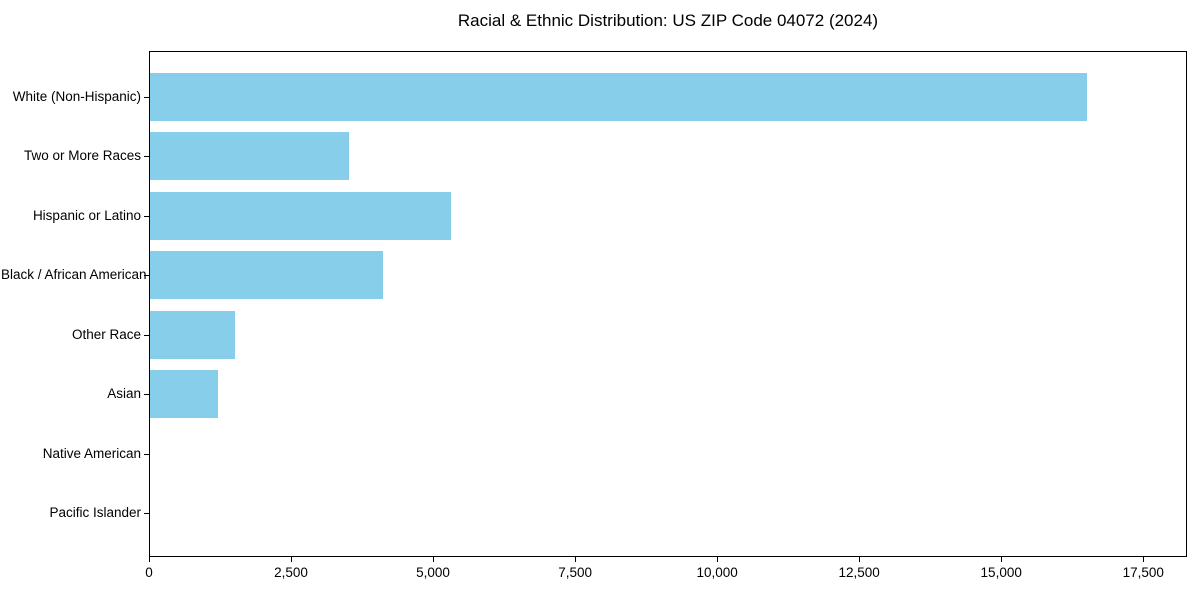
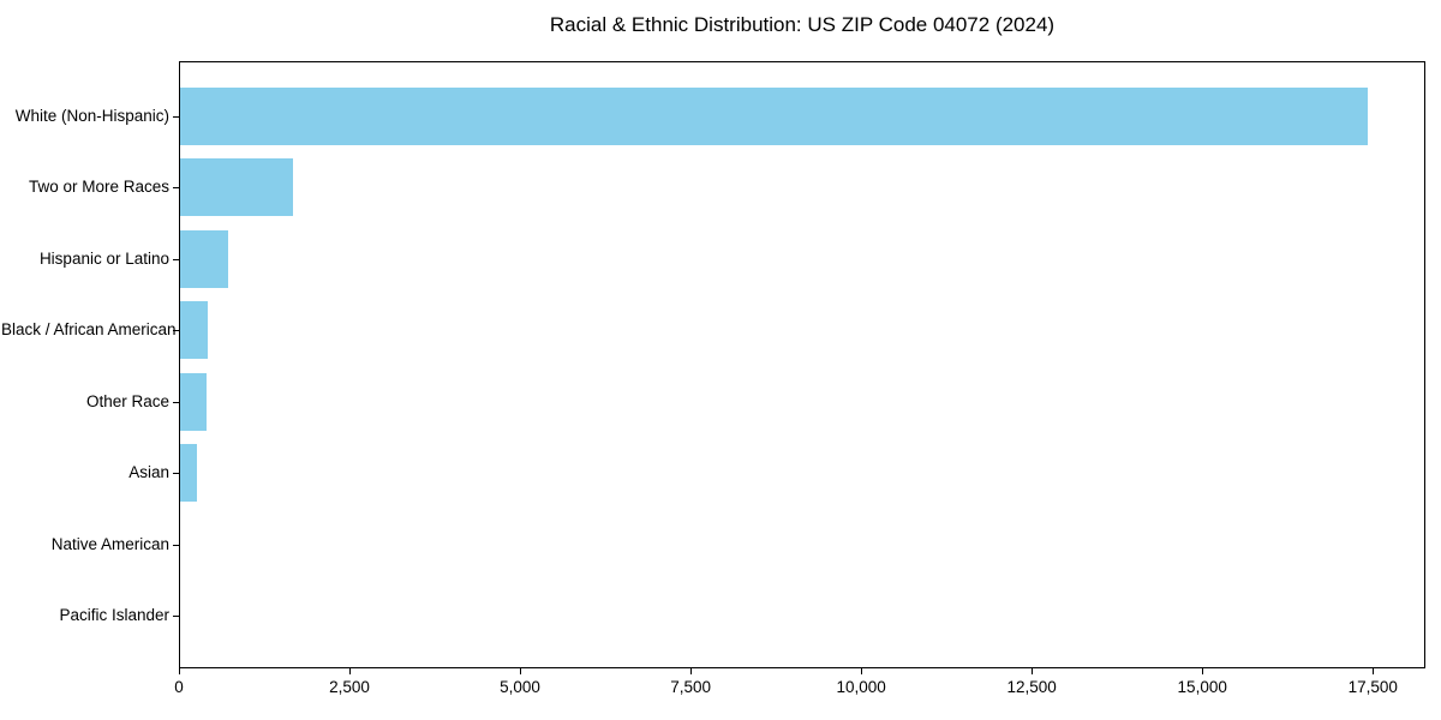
White (Non-Hispanic): 16500 -> 17400
Two or More Races: 3500 -> 1600
Hispanic or Latino: 5300 -> 700
Black / African American: 4100 -> 400
Other Race: 1500 -> 400
Asian: 1200 -> 200
